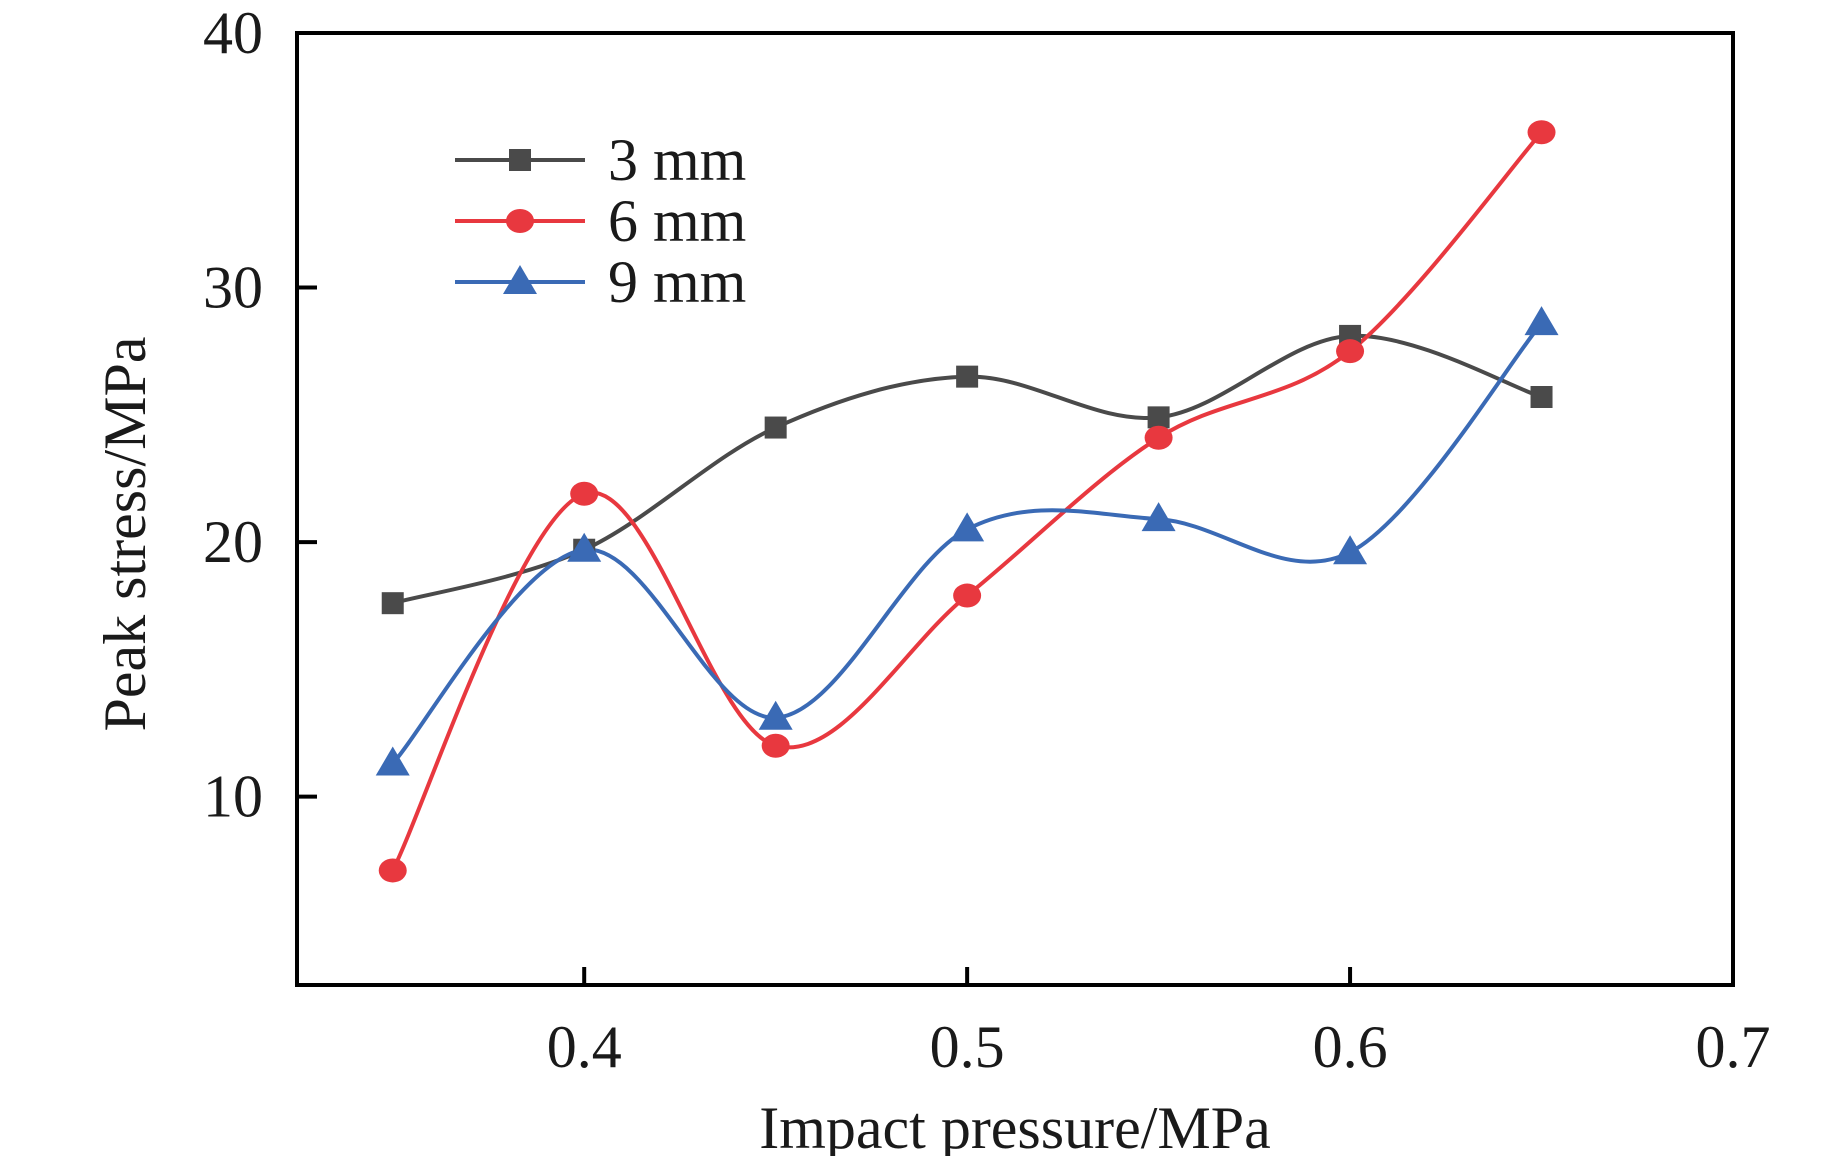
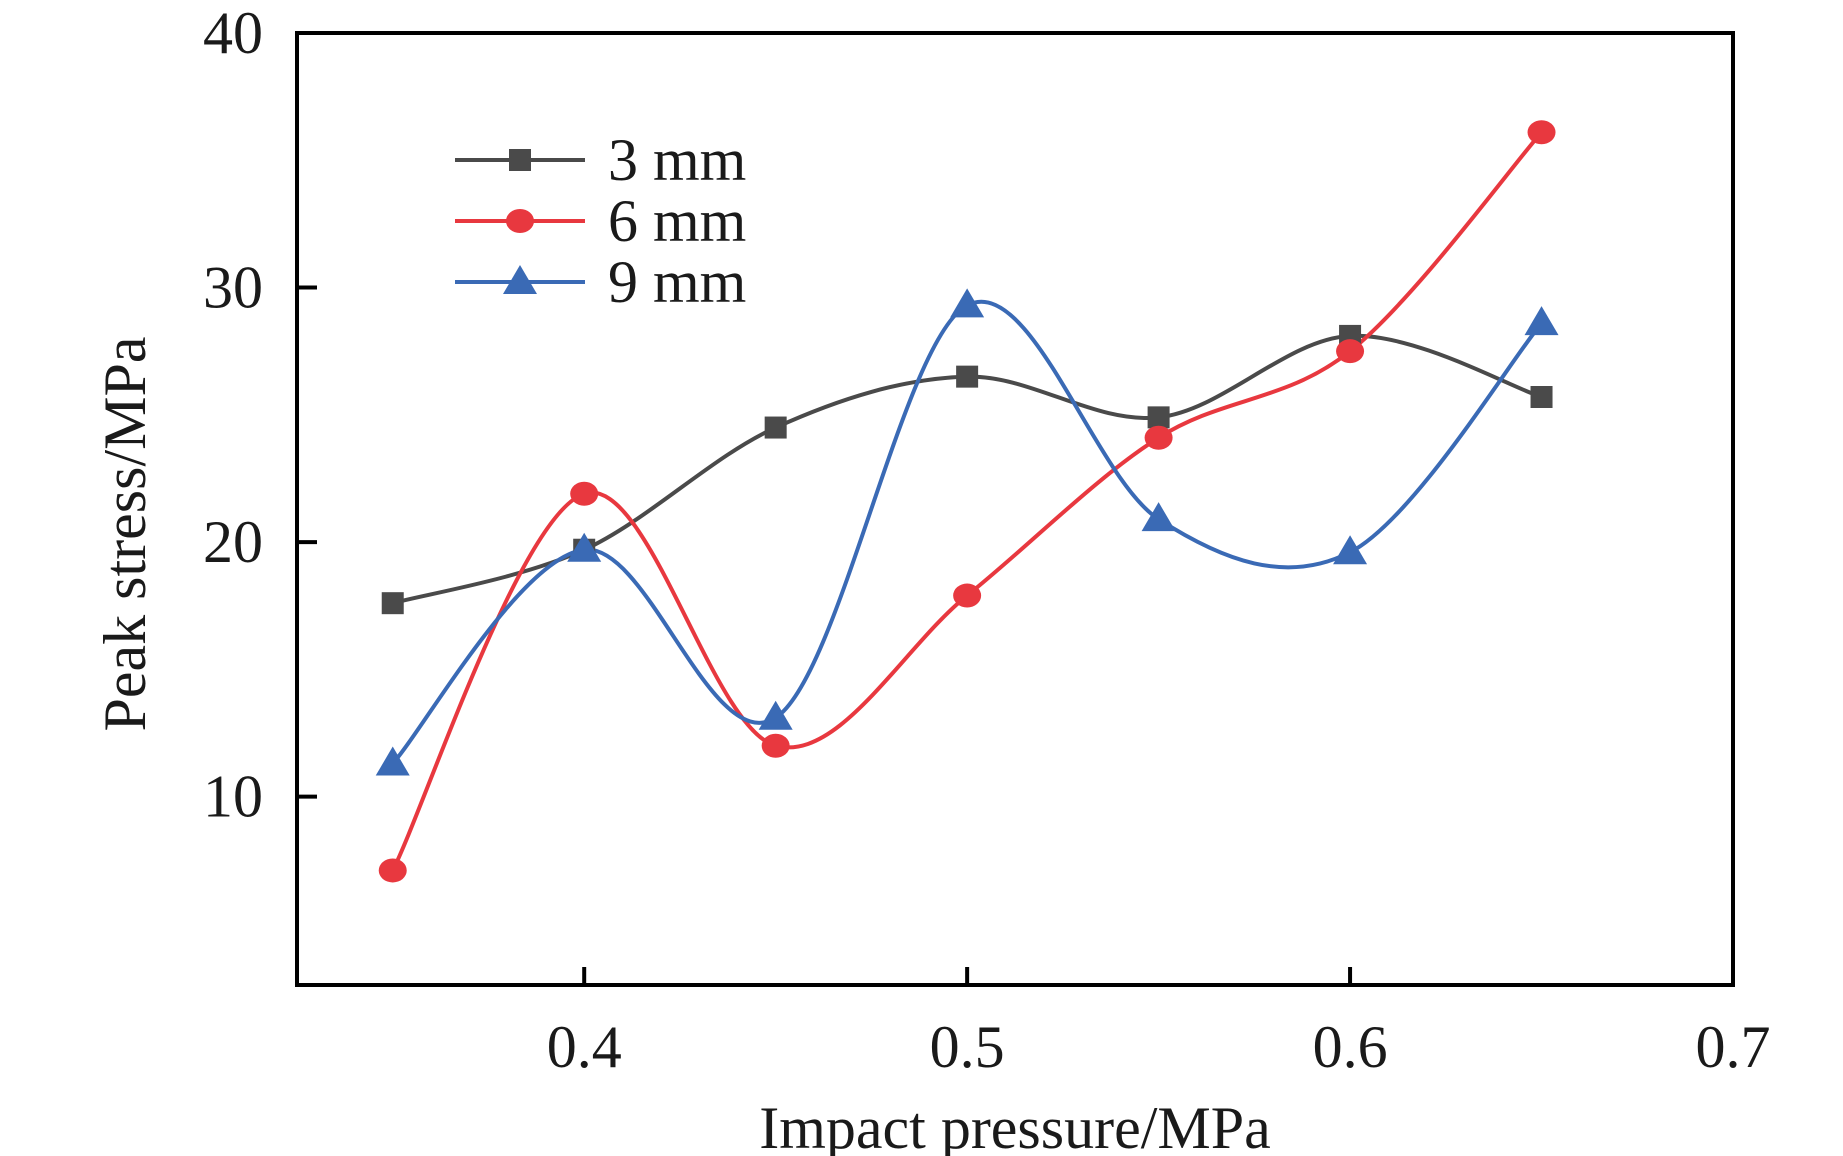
9 mm/0.5: 20.5 -> 29.3
